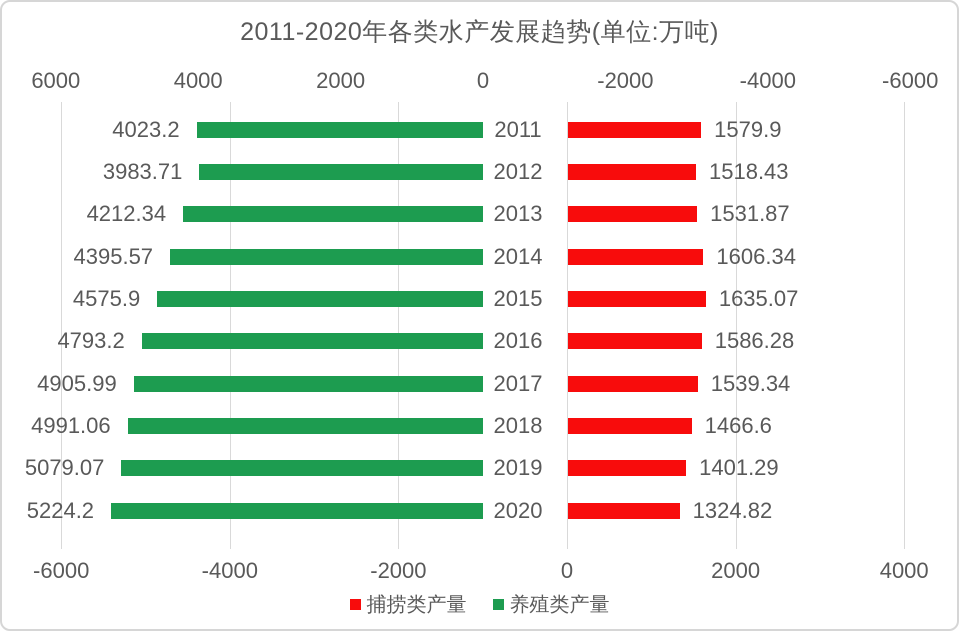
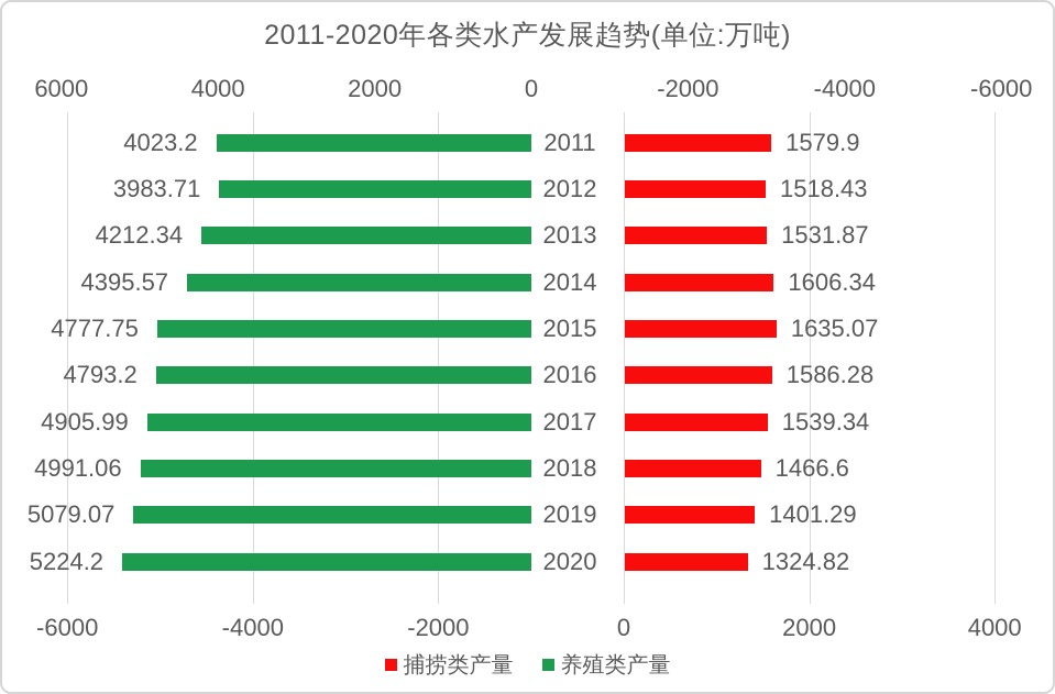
养殖类产量/2015: 4575.9 -> 4777.75
